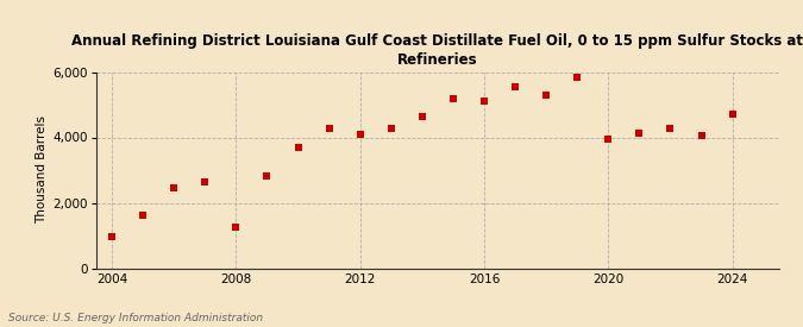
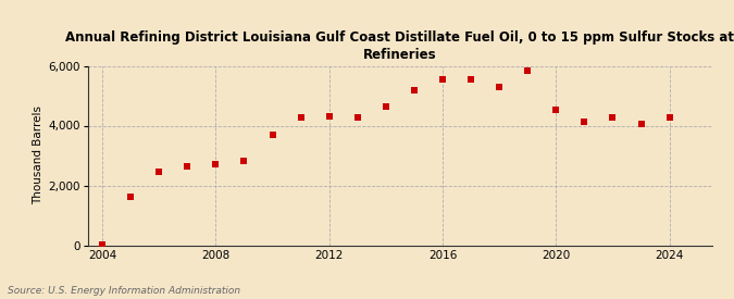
2004: 950 -> 30
2008: 1,250 -> 2,720
2012: 4,100 -> 4,320
2016: 5,100 -> 5,540
2020: 3,950 -> 4,540
2024: 4,700 -> 4,270
